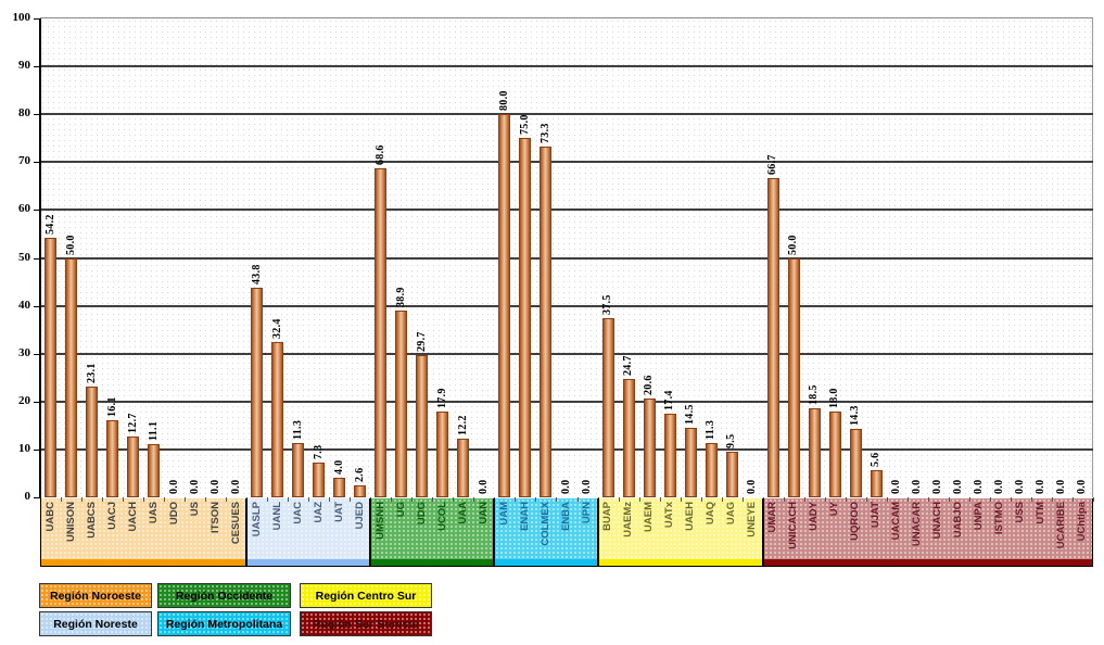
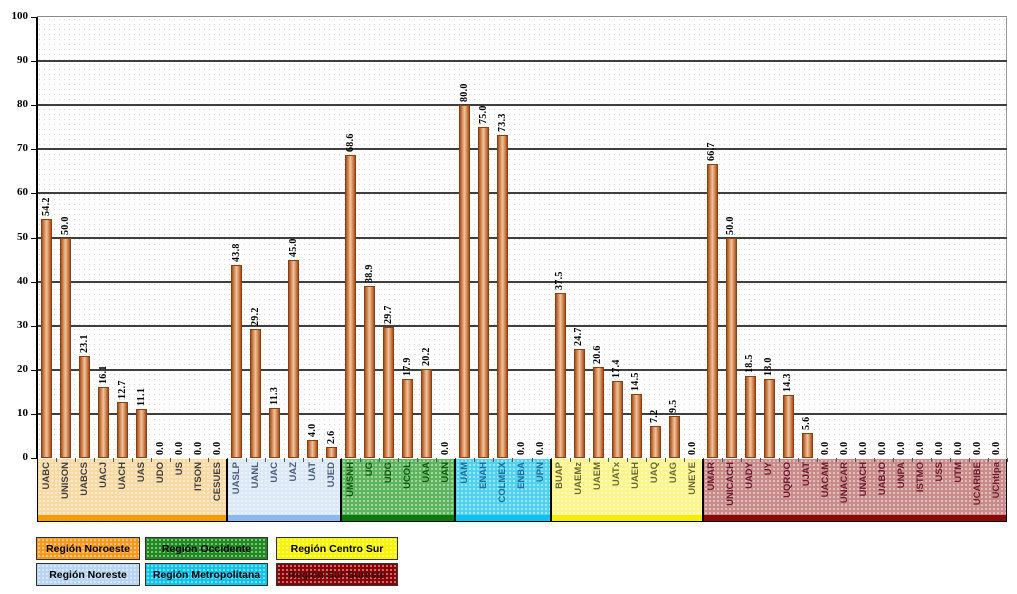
UANL: 32.4 -> 29.2
UAZ: 7.3 -> 45.0
UAA: 12.2 -> 20.2
UAQ: 11.3 -> 7.2
